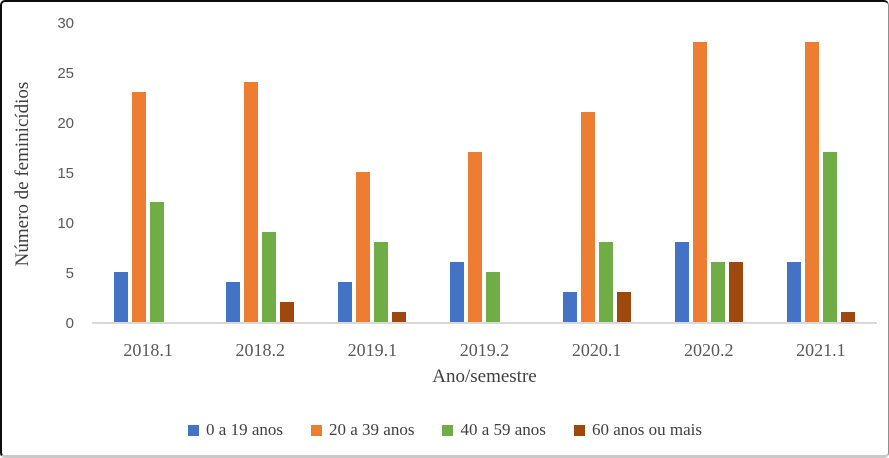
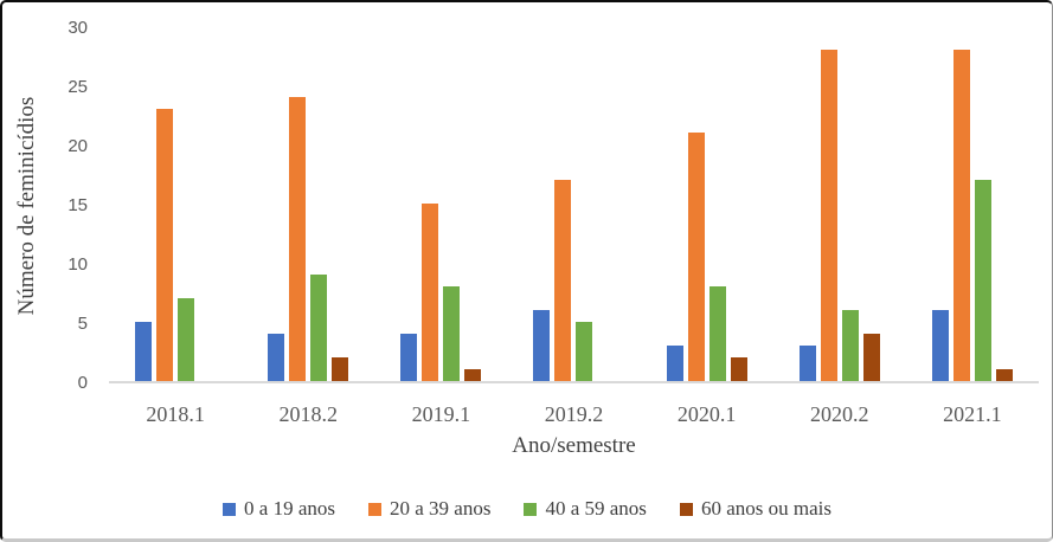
40 a 59 anos/2018.1: 12 -> 7
60 anos ou mais/2020.1: 3 -> 2
0 a 19 anos/2020.2: 8 -> 3
60 anos ou mais/2020.2: 6 -> 4
